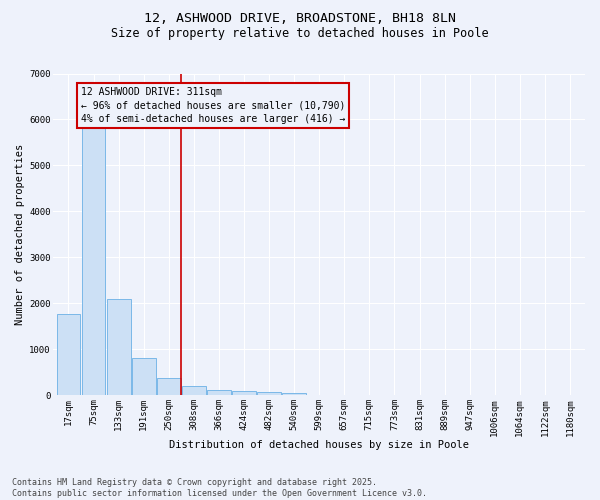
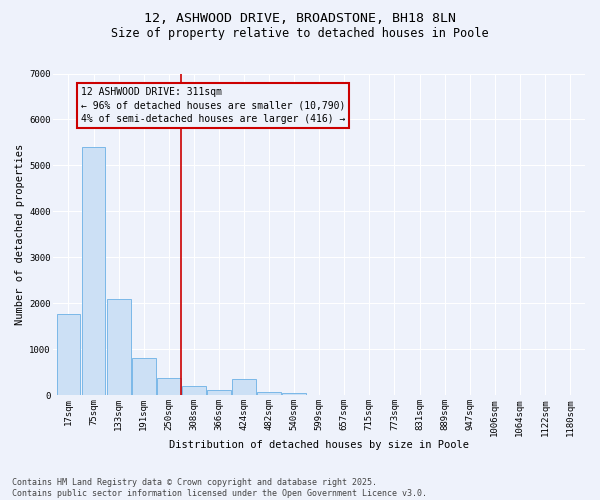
75sqm: 5820 -> 5400
424sqm: 90 -> 350
